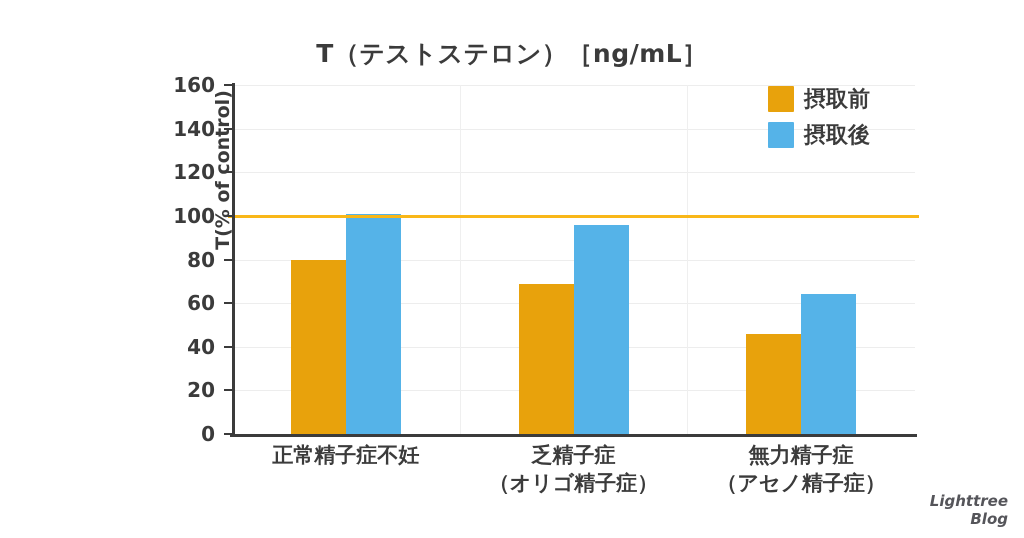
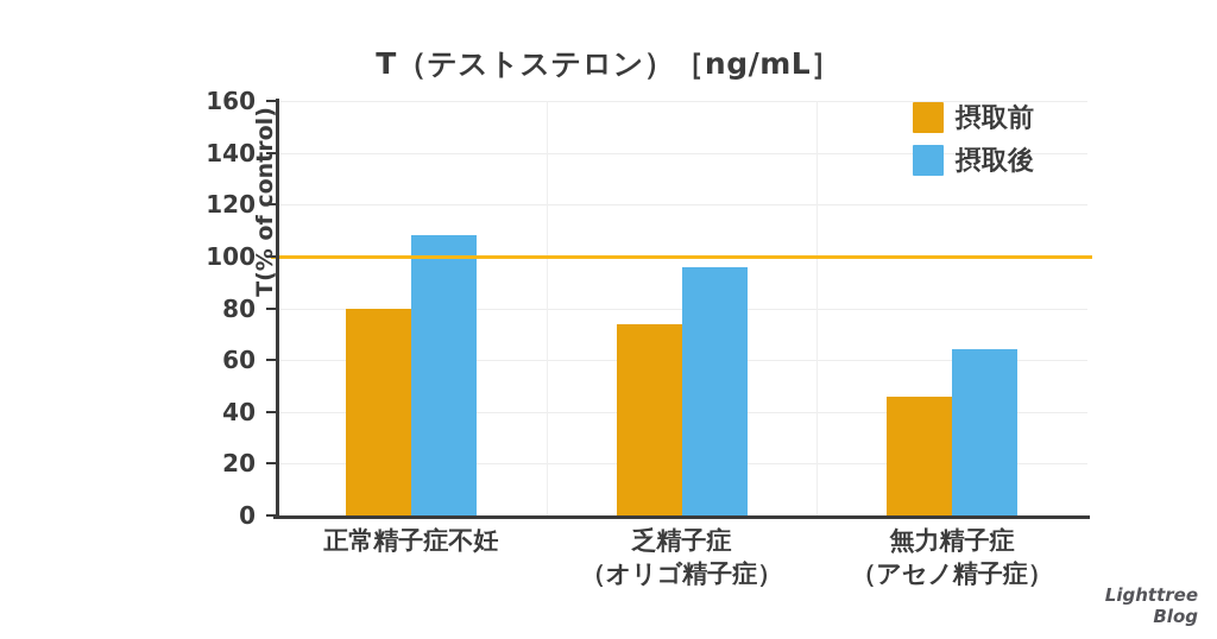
摂取後/正常精子症不妊: 101 -> 108
摂取前/乏精子症 （オリゴ精子症）: 69 -> 74
